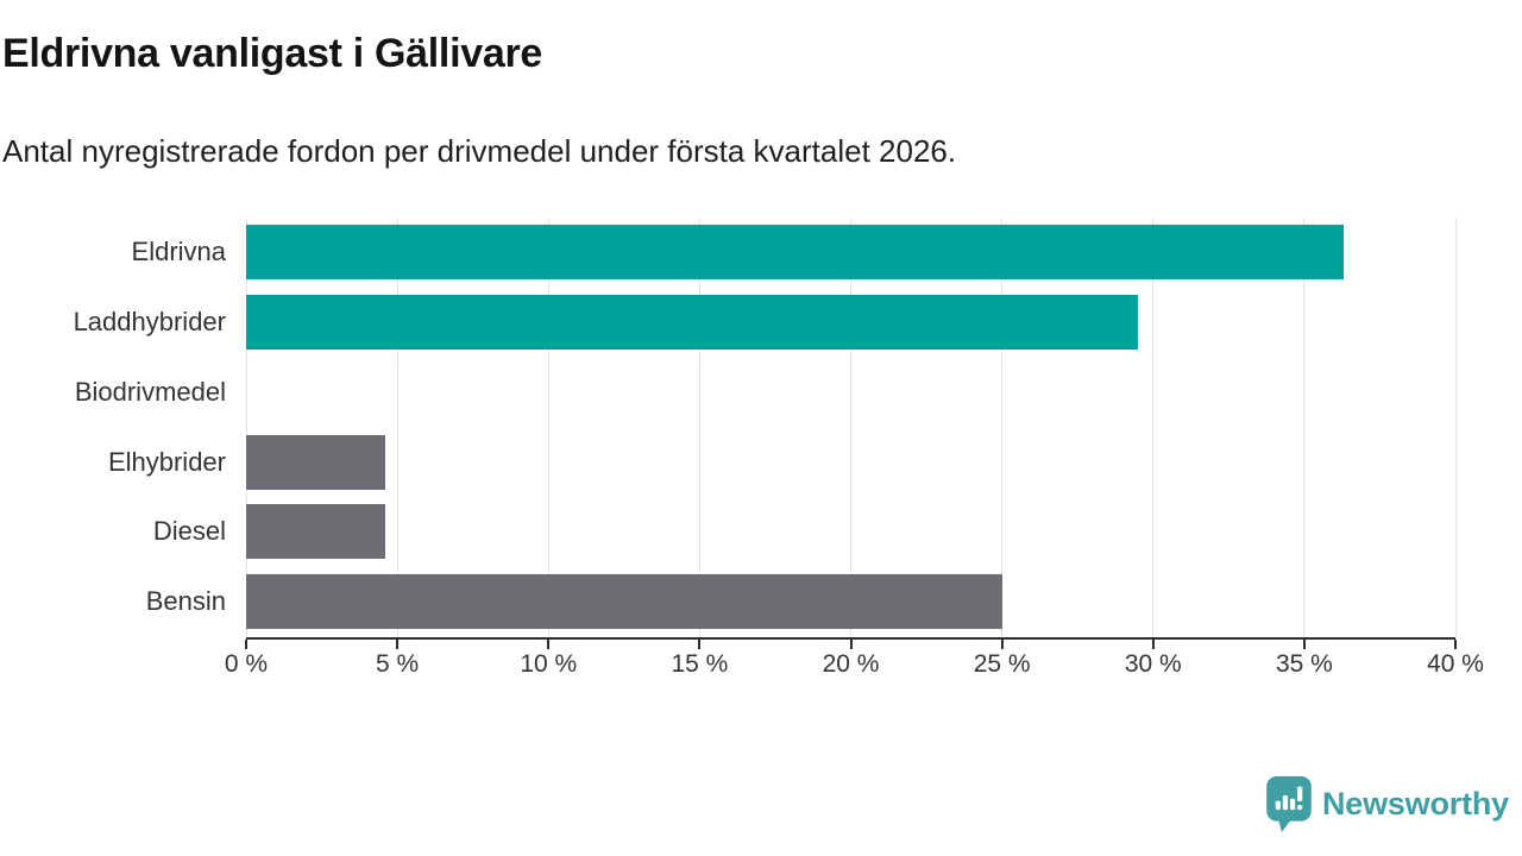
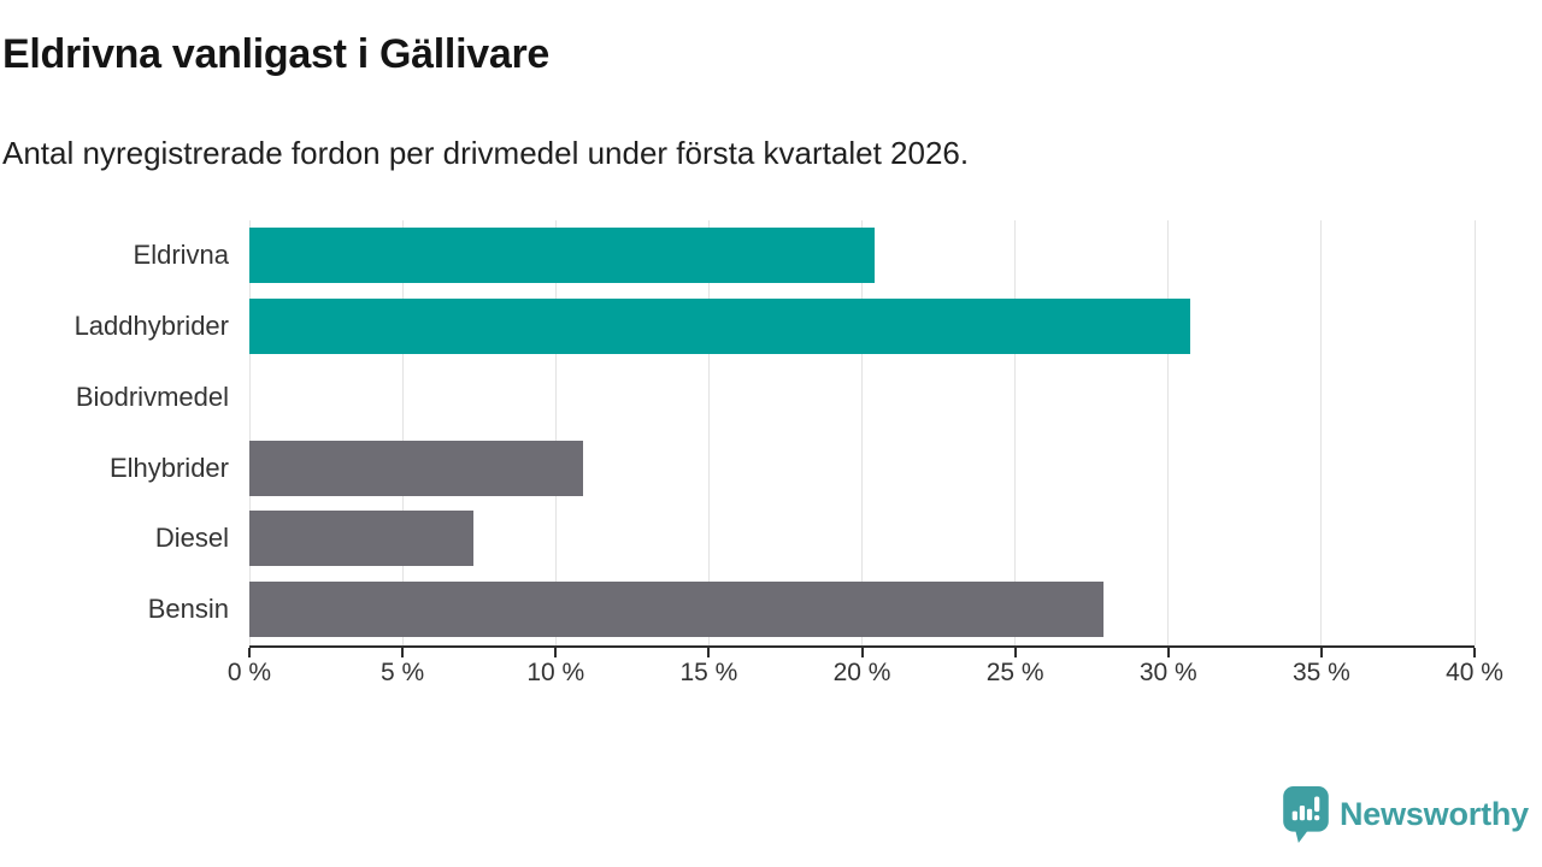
Eldrivna: 36.3% -> 20.4%
Laddhybrider: 29.5% -> 30.7%
Elhybrider: 4.6% -> 10.9%
Diesel: 4.6% -> 7.3%
Bensin: 25.0% -> 27.9%
